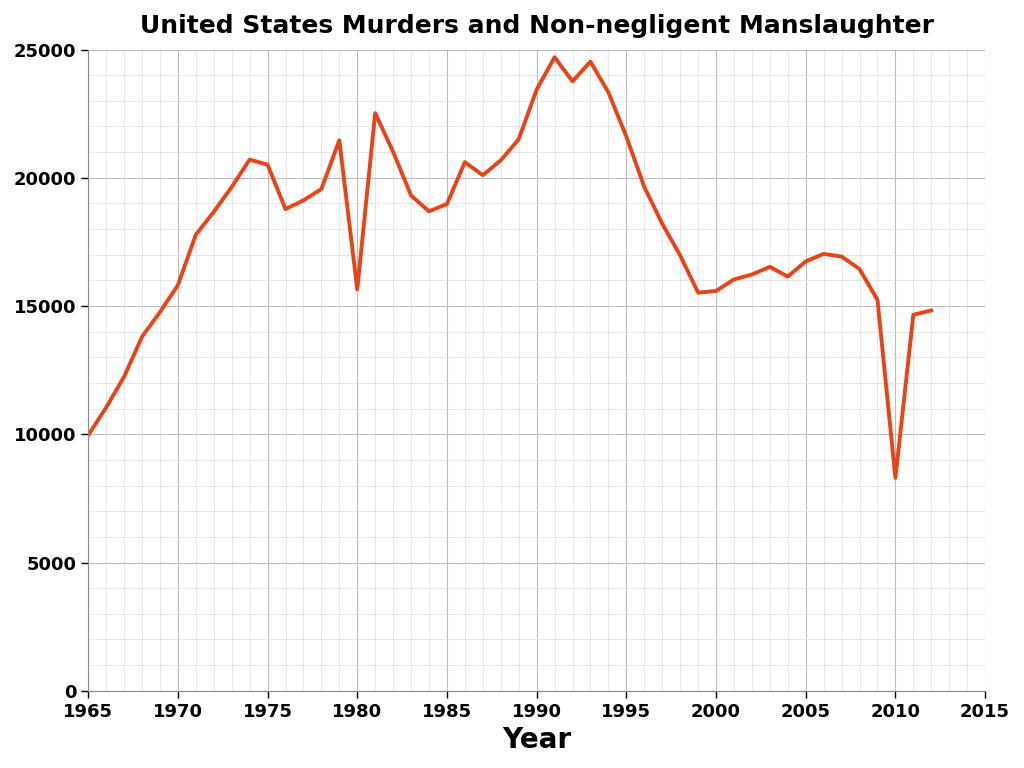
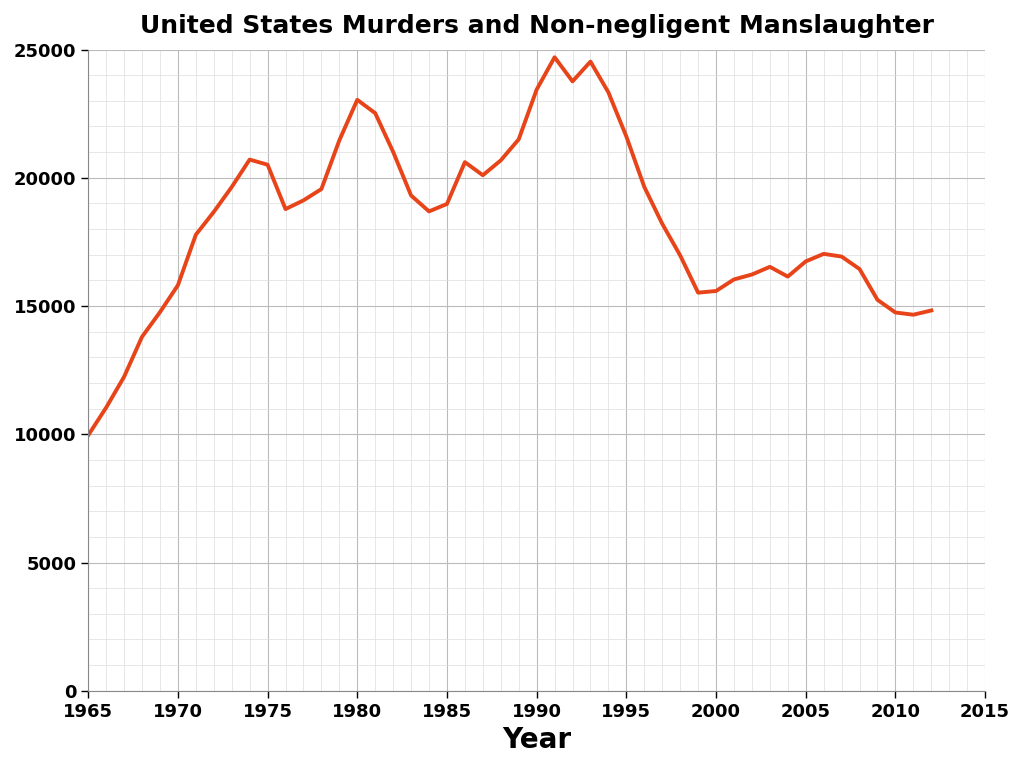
1980: 15650 -> 23040
2010: 8300 -> 14750
